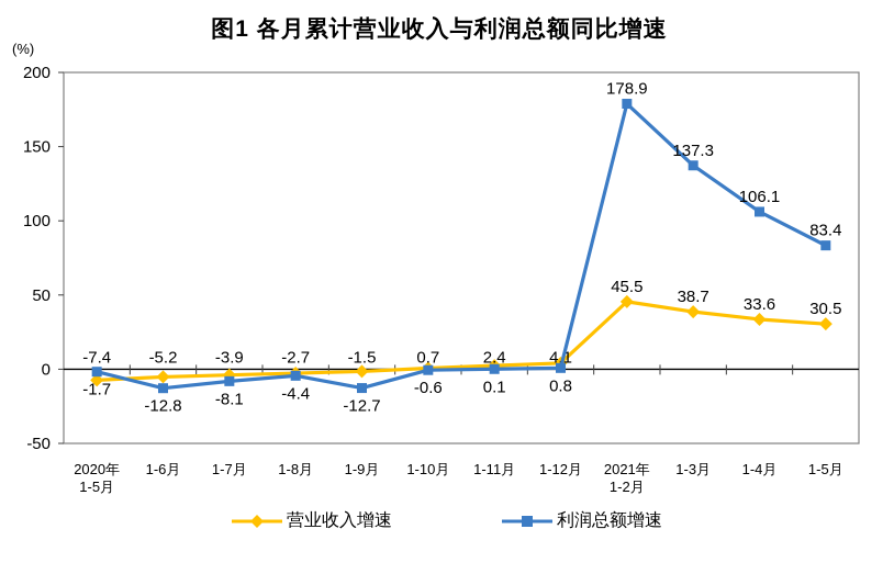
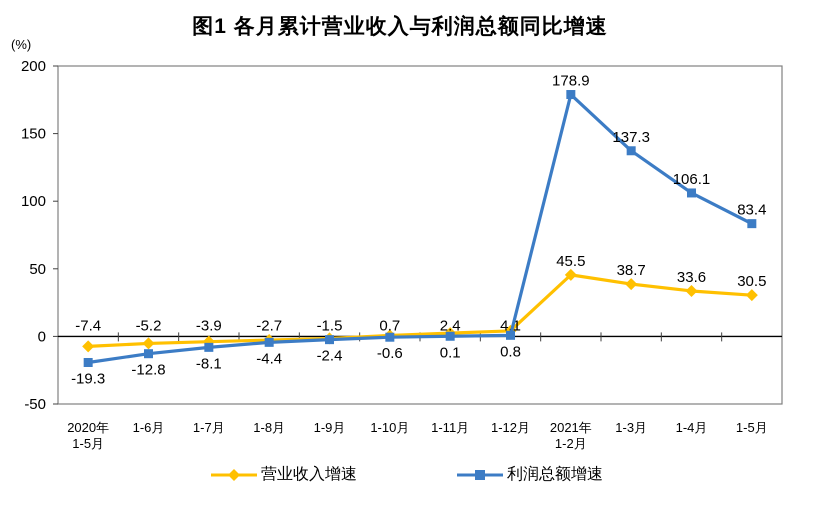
利润总额增速/2020年 1-5月: -1.7 -> -19.3
利润总额增速/1-9月: -12.7 -> -2.4
